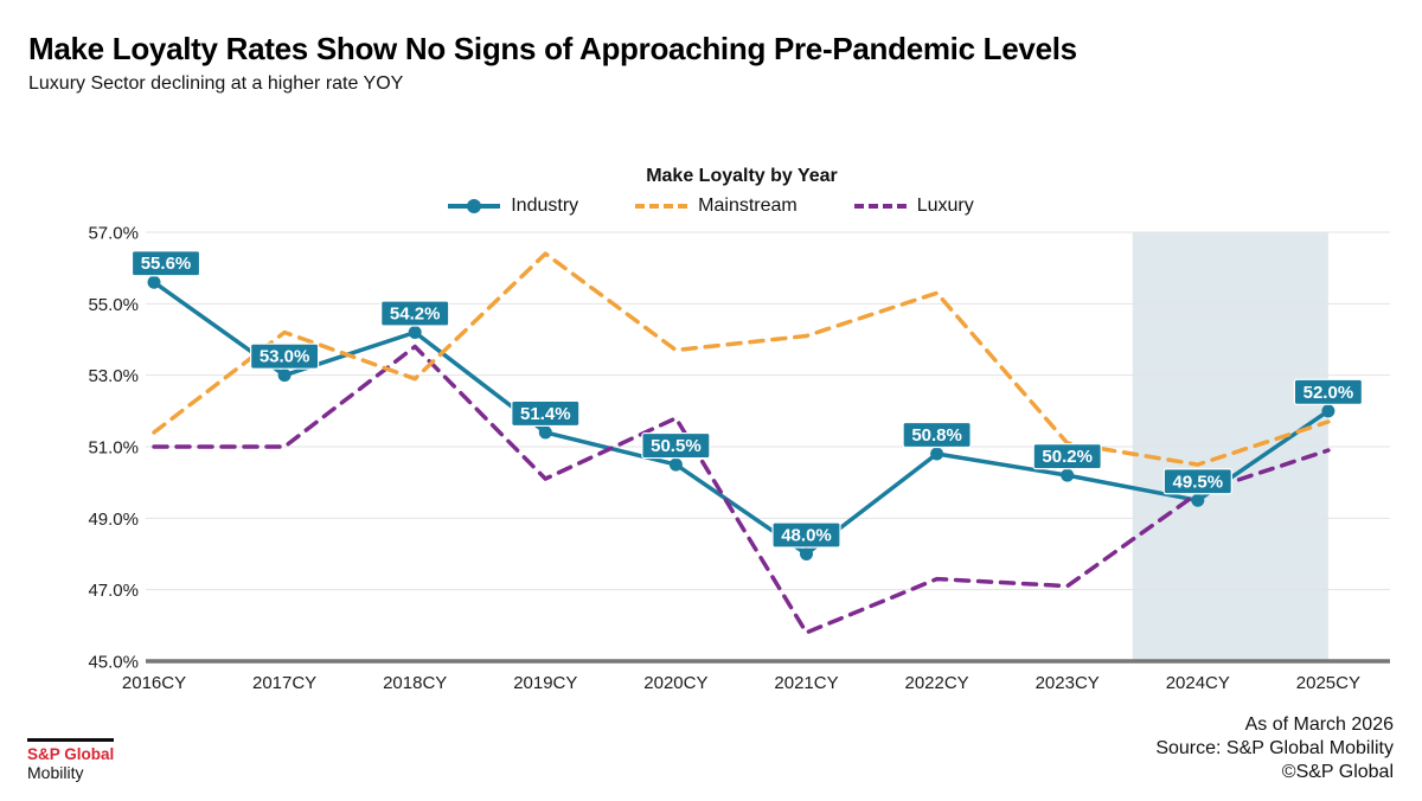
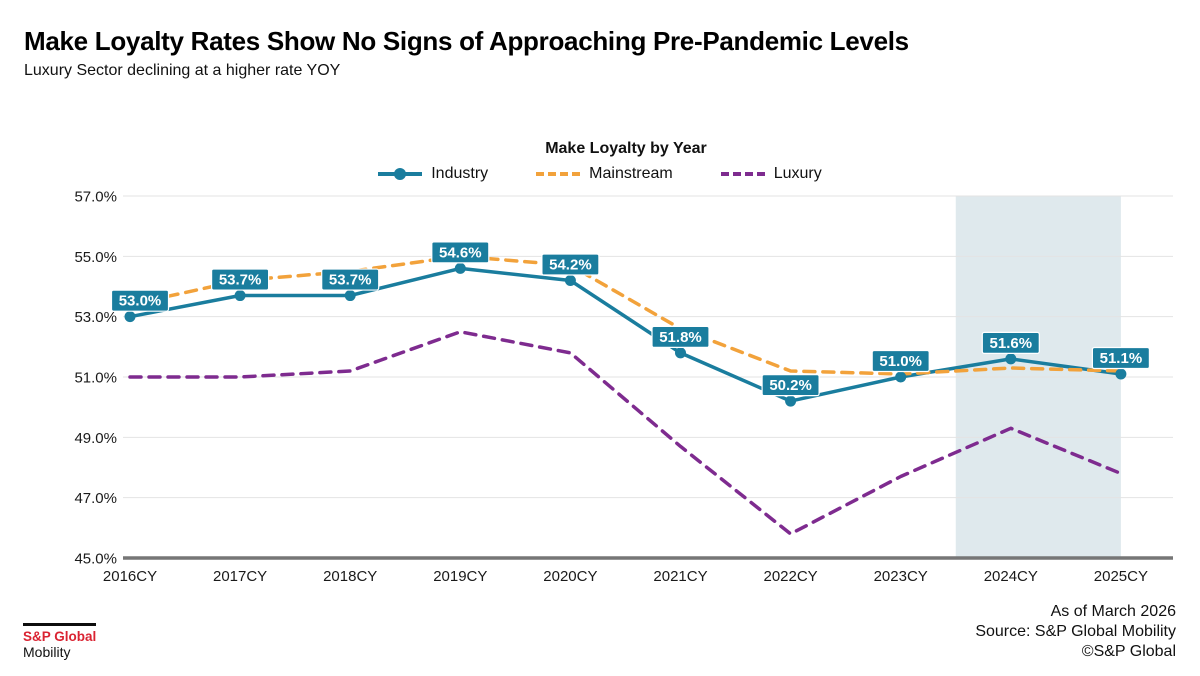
Industry/2016CY: 55.6% -> 53.0%
Mainstream/2016CY: 51.4% -> 53.4%
Industry/2017CY: 53.0% -> 53.7%
Industry/2018CY: 54.2% -> 53.7%
Mainstream/2018CY: 52.9% -> 54.5%
Luxury/2018CY: 53.8% -> 51.2%
Industry/2019CY: 51.4% -> 54.6%
Mainstream/2019CY: 56.4% -> 55.0%
Luxury/2019CY: 50.1% -> 52.5%
Industry/2020CY: 50.5% -> 54.2%
Mainstream/2020CY: 53.7% -> 54.7%
Industry/2021CY: 48.0% -> 51.8%
Mainstream/2021CY: 54.1% -> 52.6%
Luxury/2021CY: 45.8% -> 48.7%
Industry/2022CY: 50.8% -> 50.2%
Mainstream/2022CY: 55.3% -> 51.2%
Luxury/2022CY: 47.3% -> 45.8%
Industry/2023CY: 50.2% -> 51.0%
Luxury/2023CY: 47.1% -> 47.7%
Industry/2024CY: 49.5% -> 51.6%
Mainstream/2024CY: 50.5% -> 51.3%
Luxury/2024CY: 49.7% -> 49.3%
Industry/2025CY: 52.0% -> 51.1%
Mainstream/2025CY: 51.7% -> 51.2%
Luxury/2025CY: 50.9% -> 47.8%
